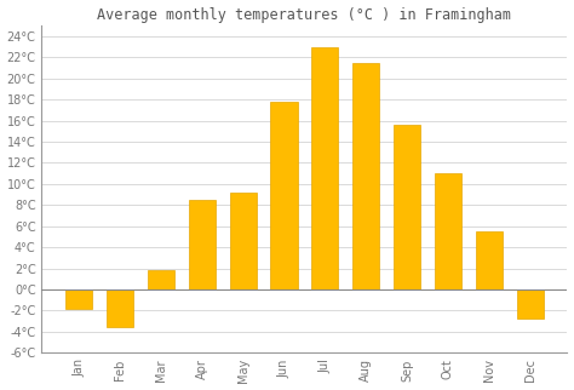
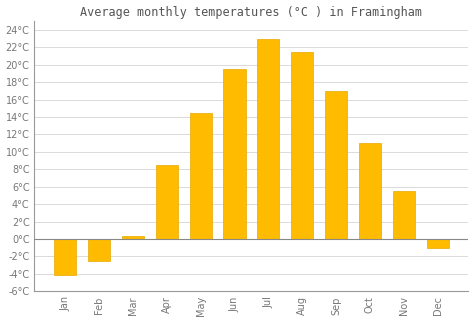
Jan: -1.8°C -> -4.1°C
Feb: -3.6°C -> -2.5°C
Mar: 1.8°C -> 0.3°C
May: 9.2°C -> 14.5°C
Jun: 17.8°C -> 19.5°C
Sep: 15.6°C -> 17.0°C
Dec: -2.8°C -> -1.0°C
